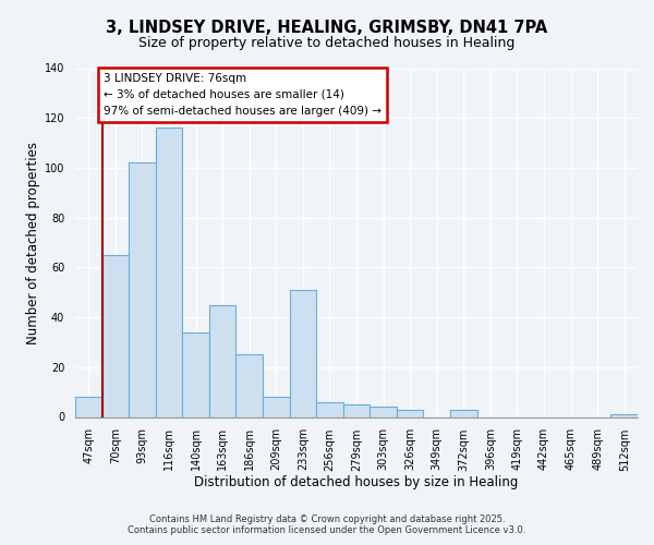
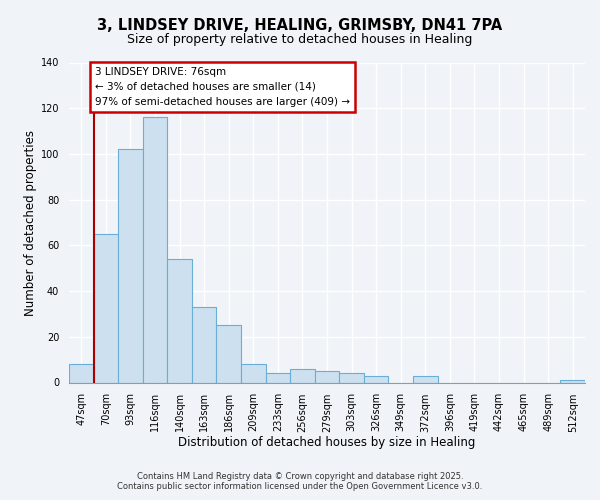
140sqm: 34 -> 54
163sqm: 45 -> 33
233sqm: 51 -> 4
